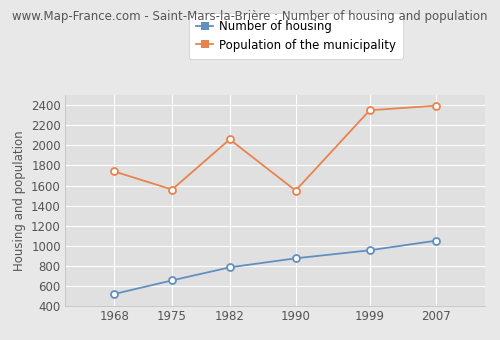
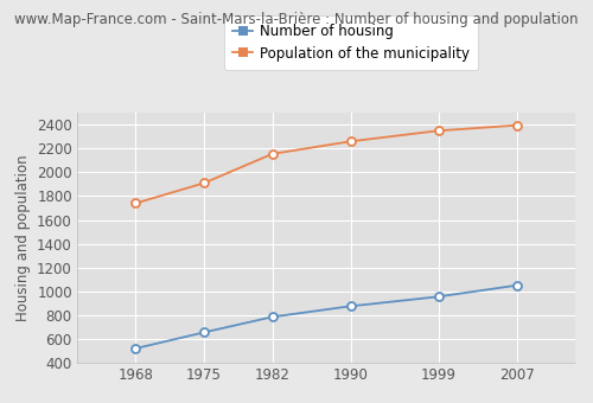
Population of the municipality/1975: 1560 -> 1910
Population of the municipality/1982: 2060 -> 2160
Population of the municipality/1990: 1550 -> 2260
